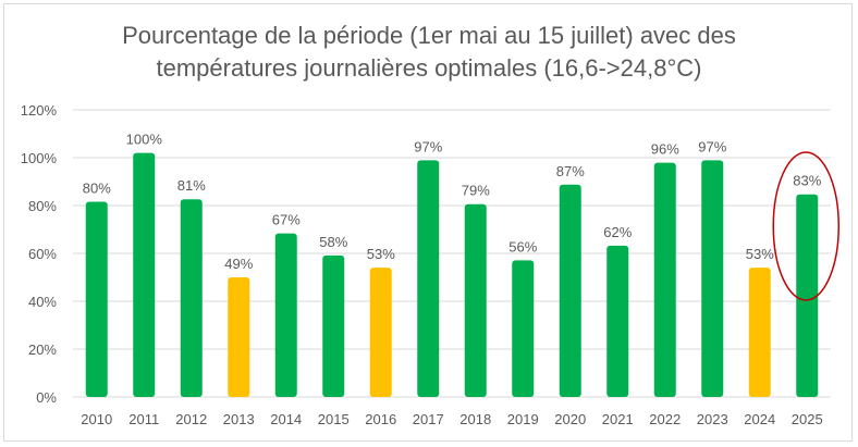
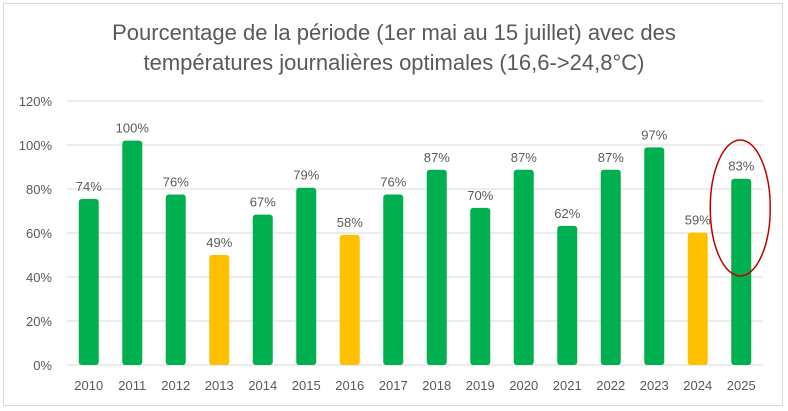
2010: 80% -> 74%
2012: 81% -> 76%
2015: 58% -> 79%
2016: 53% -> 58%
2017: 97% -> 76%
2018: 79% -> 87%
2019: 56% -> 70%
2022: 96% -> 87%
2024: 53% -> 59%
